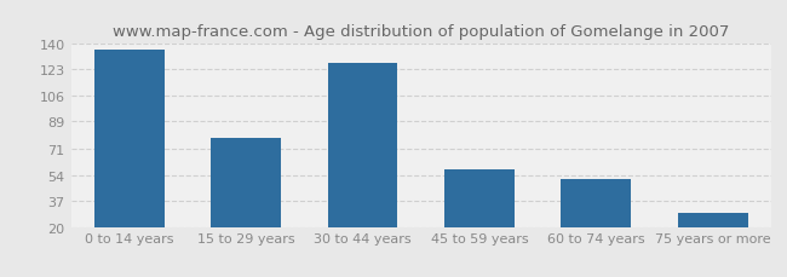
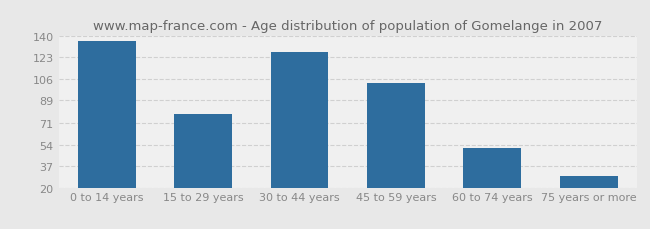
45 to 59 years: 58 -> 103
